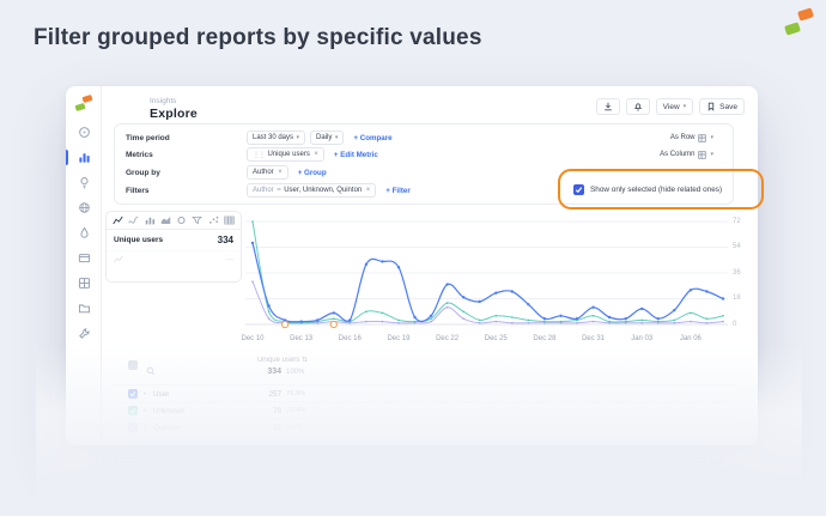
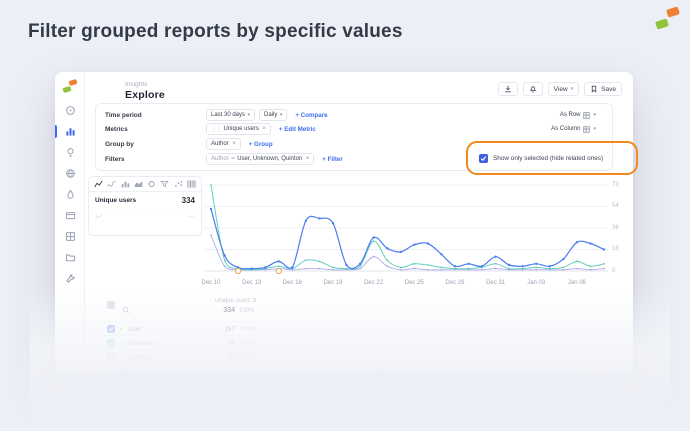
User/Dec 10: 57 -> 52
Unknown/Dec 22: 15 -> 25
User/Jan 03: 11 -> 6
